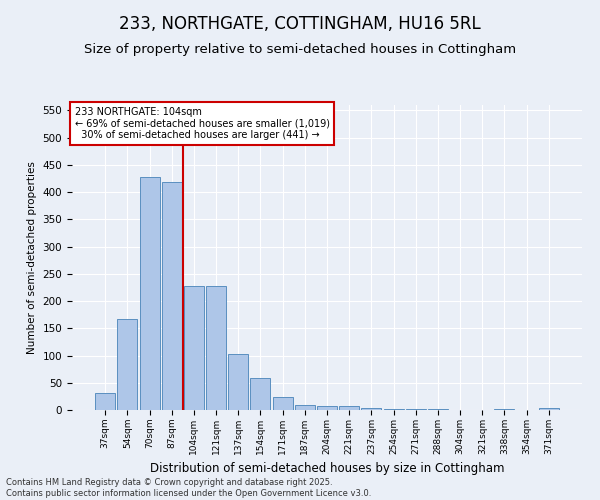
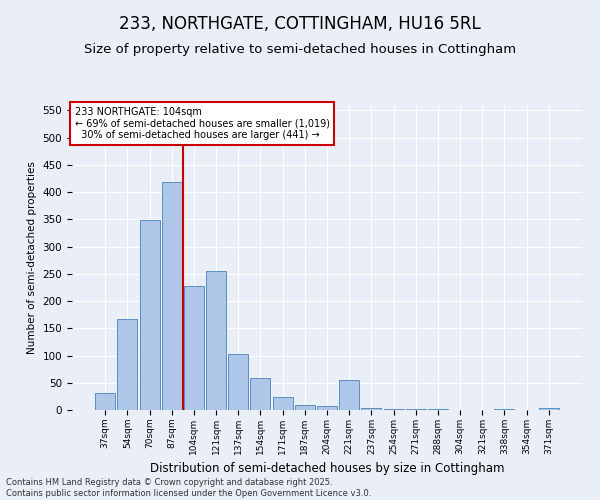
70sqm: 428 -> 348
121sqm: 228 -> 256
221sqm: 8 -> 56
